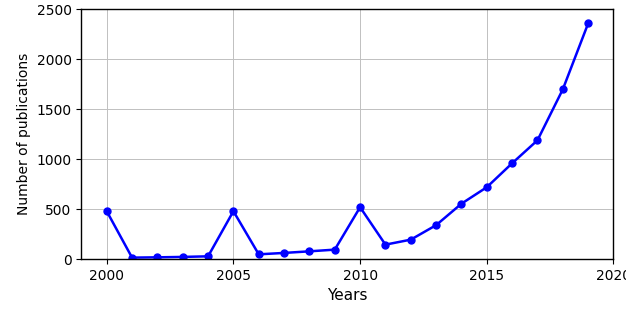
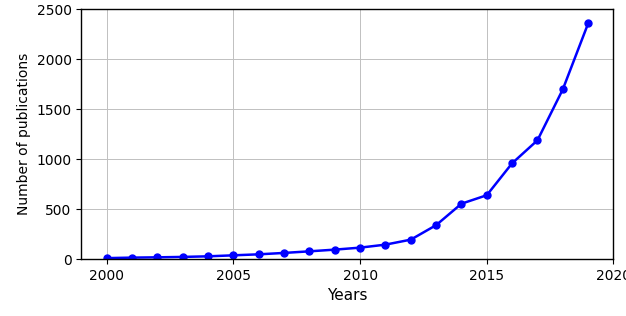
2000: 480 -> 10
2005: 480 -> 40
2010: 520 -> 120
2015: 720 -> 640
